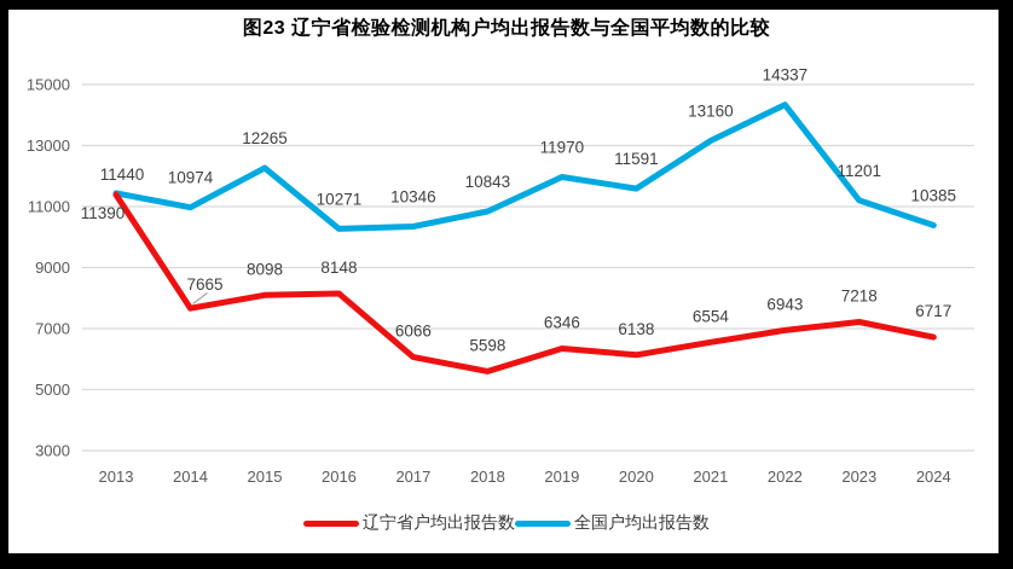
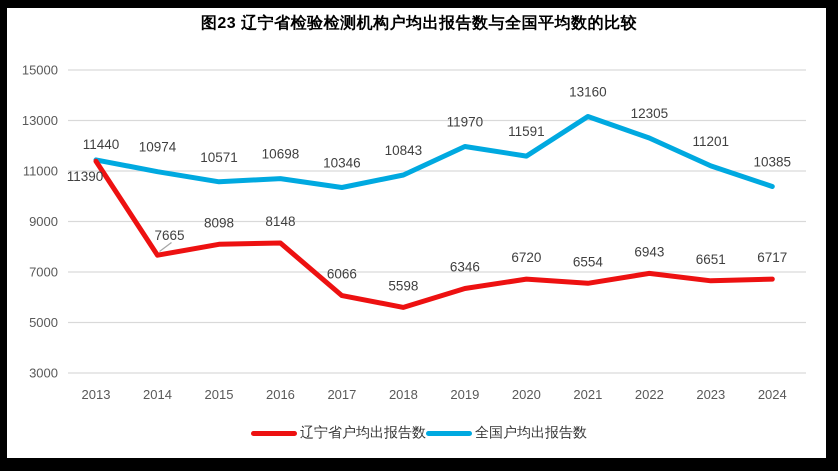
全国户均出报告数/2015: 12265 -> 10571
全国户均出报告数/2016: 10271 -> 10698
辽宁省户均出报告数/2020: 6138 -> 6720
全国户均出报告数/2022: 14337 -> 12305
辽宁省户均出报告数/2023: 7218 -> 6651
